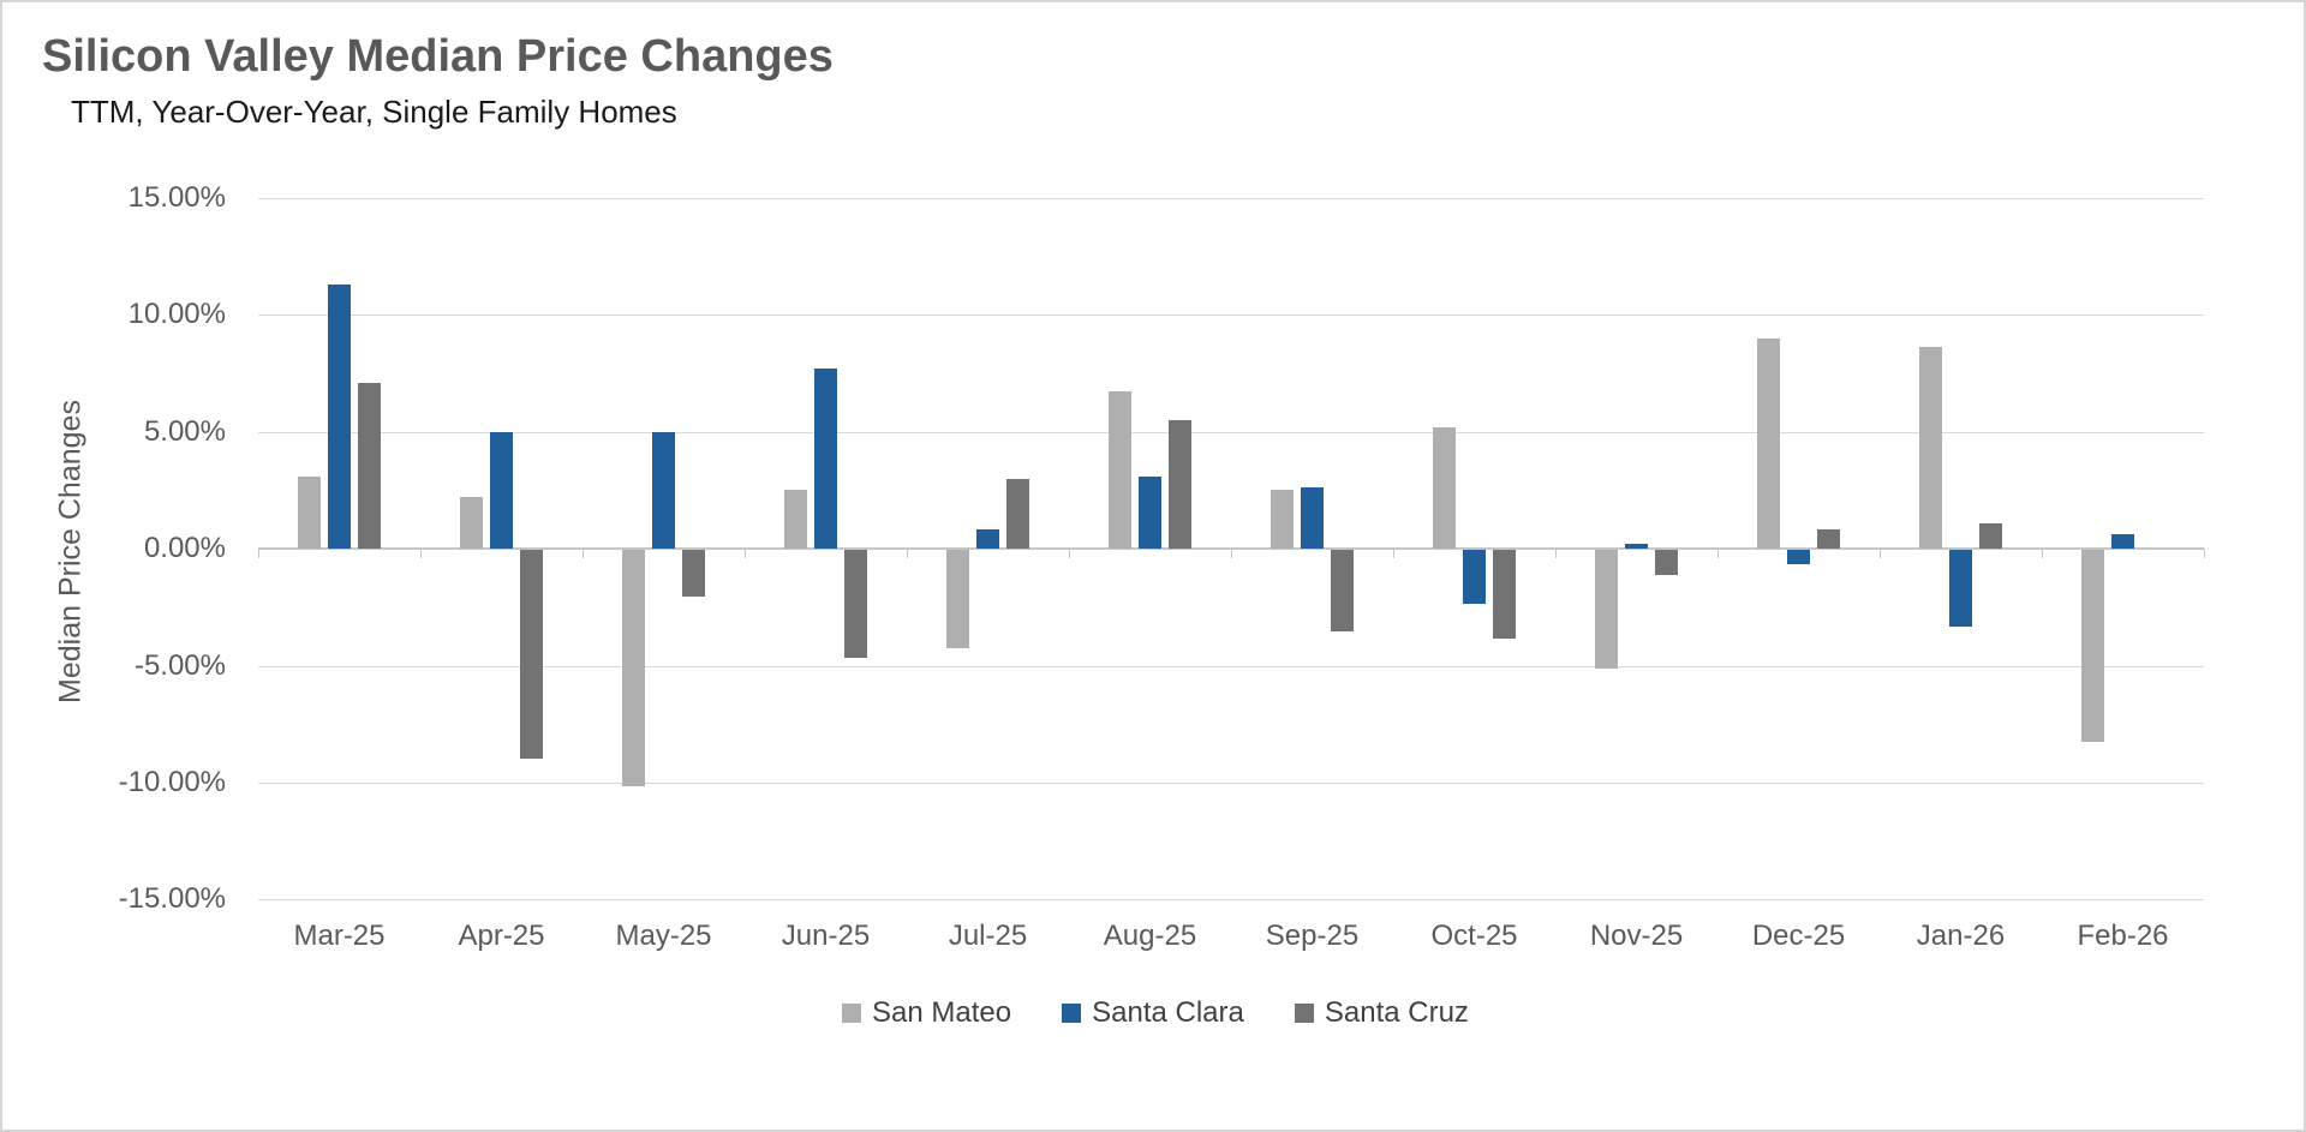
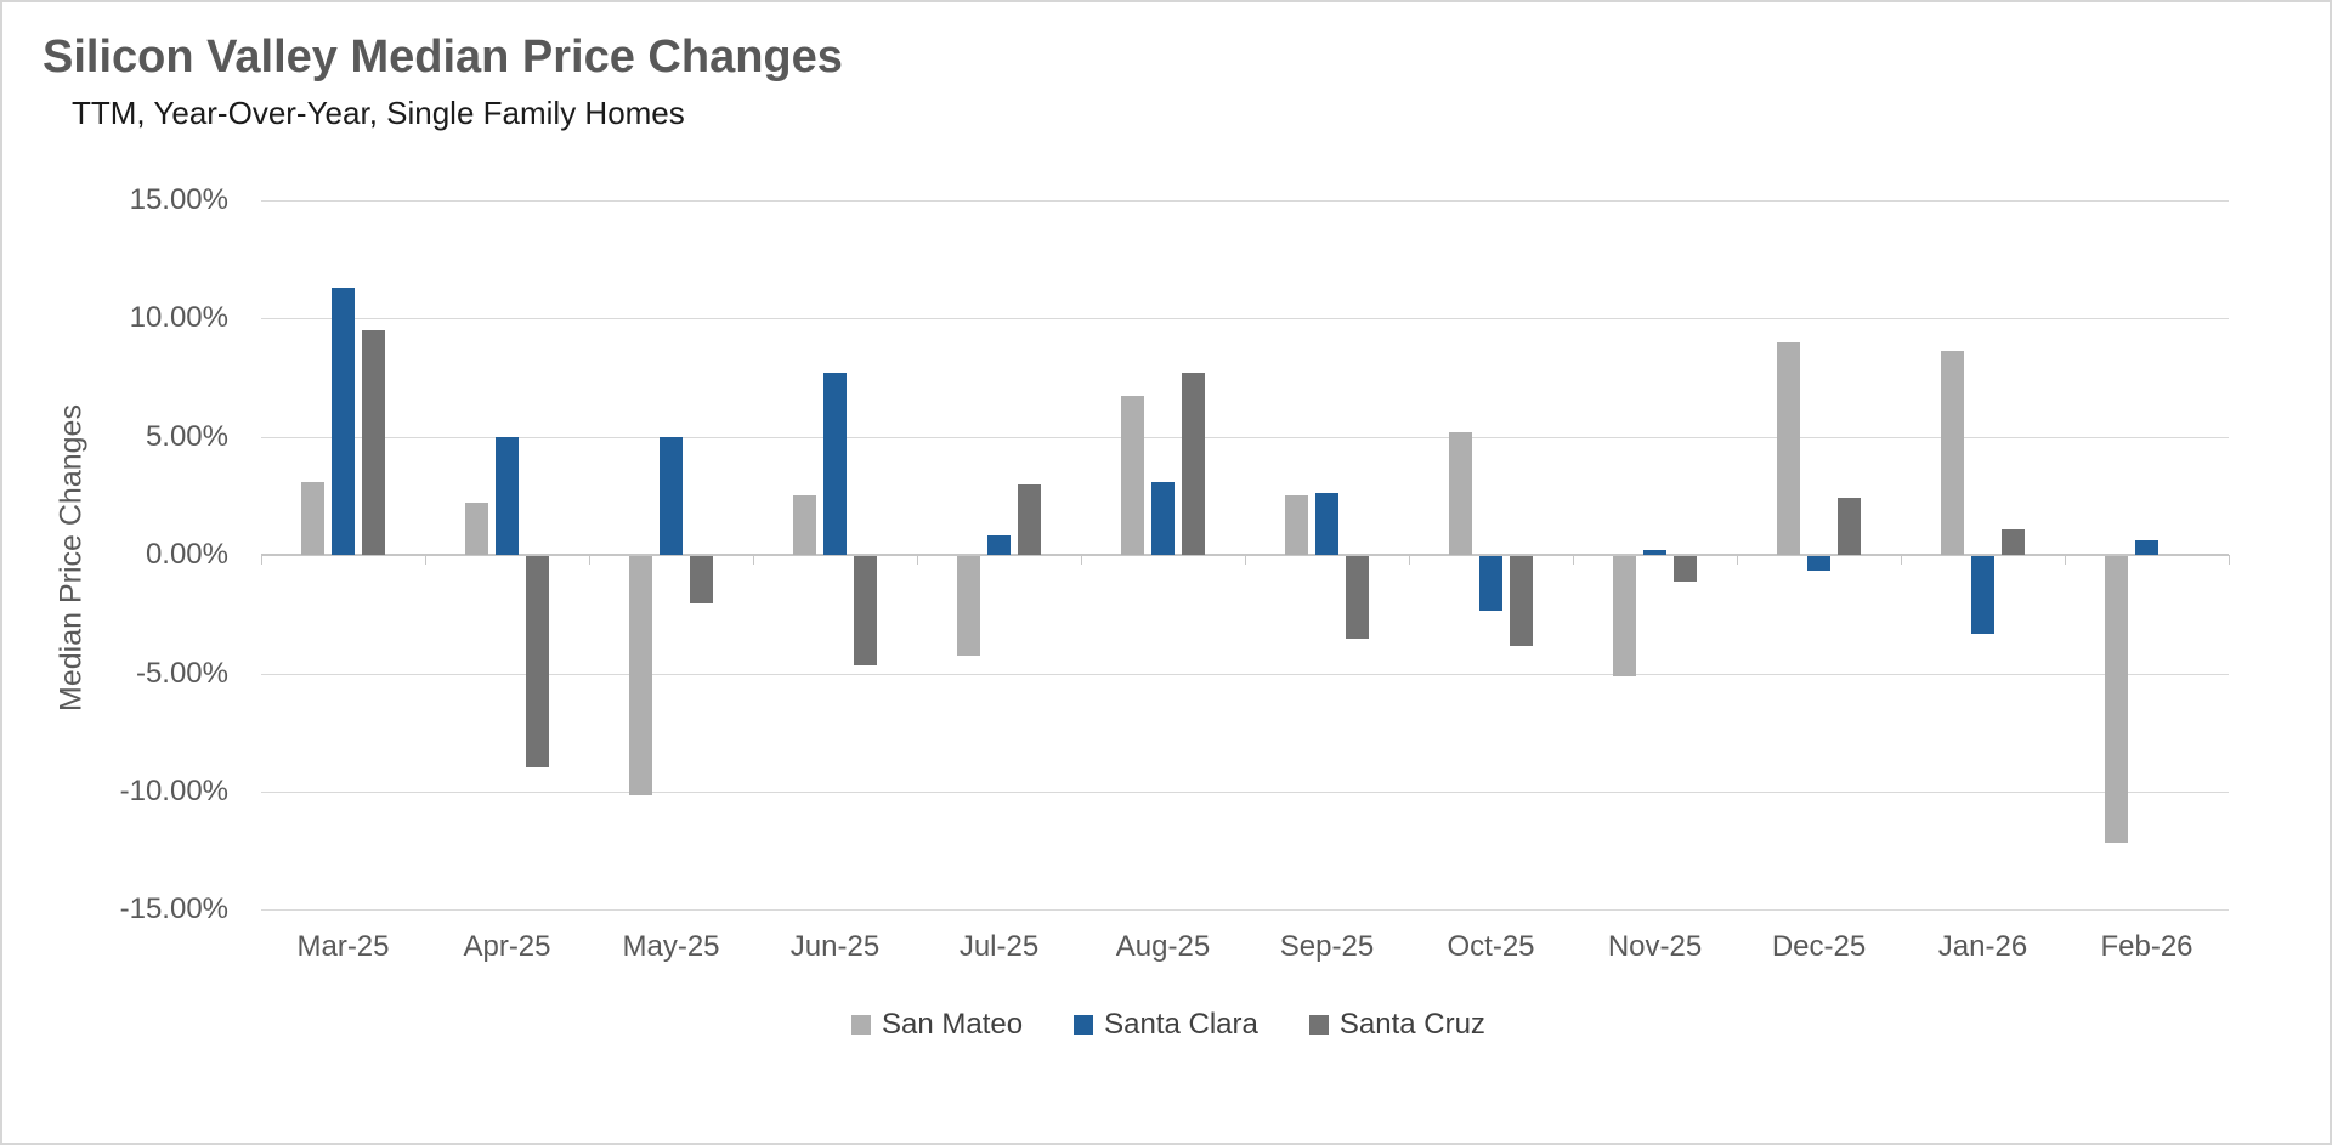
Santa Cruz/Mar-25: 7.1% -> 9.5%
Santa Cruz/Aug-25: 5.5% -> 7.7%
Santa Cruz/Dec-25: 0.8% -> 2.4%
San Mateo/Feb-26: -8.2% -> -12.1%
